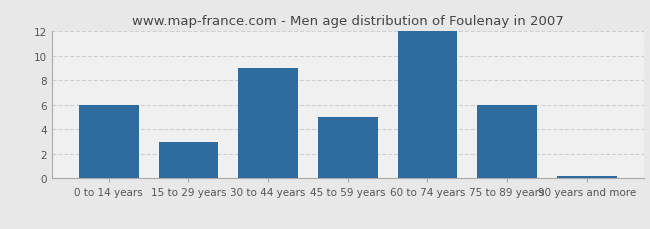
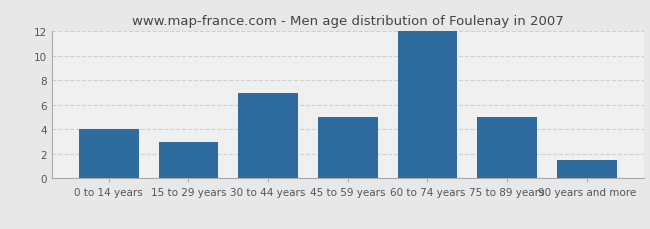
0 to 14 years: 6.0 -> 4.0
30 to 44 years: 9.0 -> 7.0
75 to 89 years: 6.0 -> 5.0
90 years and more: 0.2 -> 1.5
